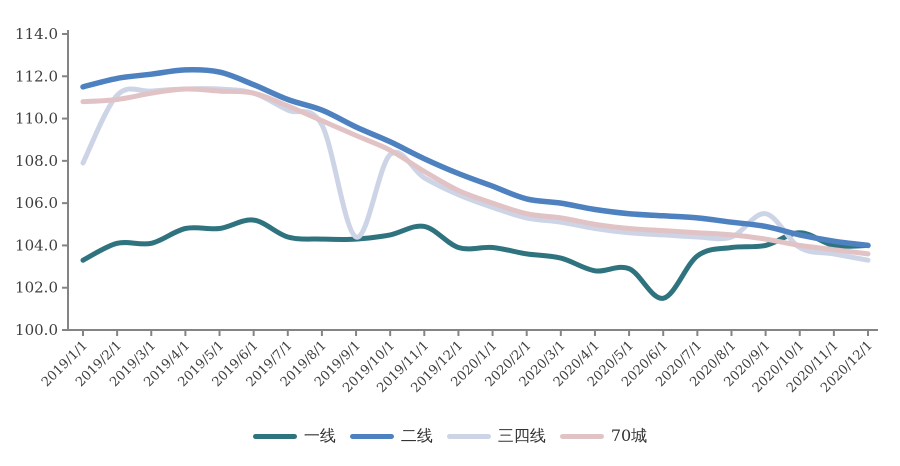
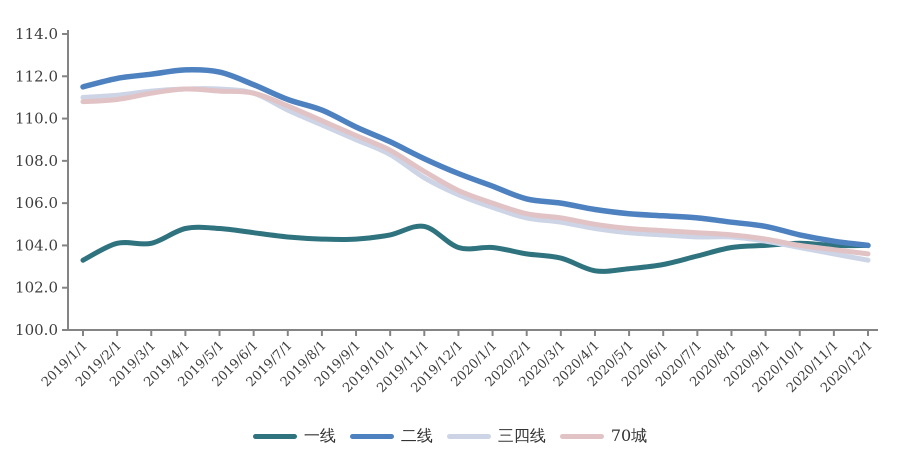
三四线/2019/1/1: 107.9 -> 111.0
一线/2019/6/1: 105.2 -> 104.6
三四线/2019/9/1: 104.4 -> 109.0
一线/2020/6/1: 101.5 -> 103.1
三四线/2020/9/1: 105.5 -> 104.2
一线/2020/10/1: 104.6 -> 104.1
